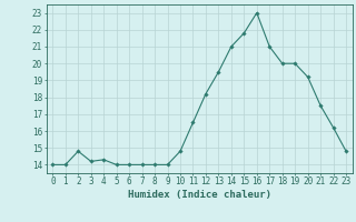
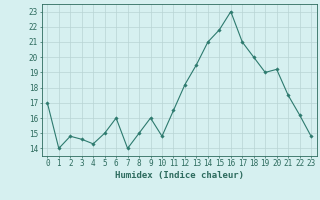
0: 14.0 -> 17.0
3: 14.2 -> 14.6
5: 14.0 -> 15.0
6: 14.0 -> 16.0
8: 14.0 -> 15.0
9: 14.0 -> 16.0
19: 20.0 -> 19.0
